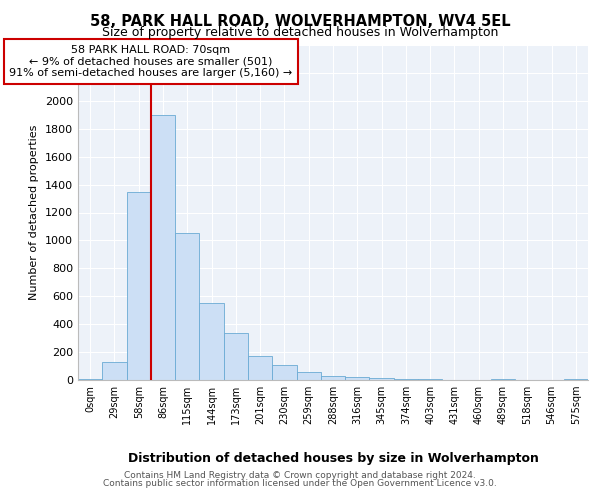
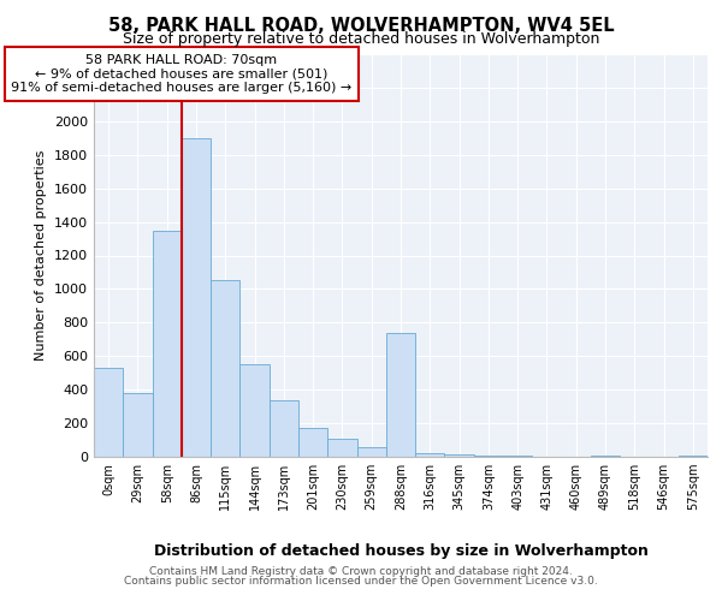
0sqm: 10 -> 530
29sqm: 130 -> 380
288sqm: 30 -> 740
